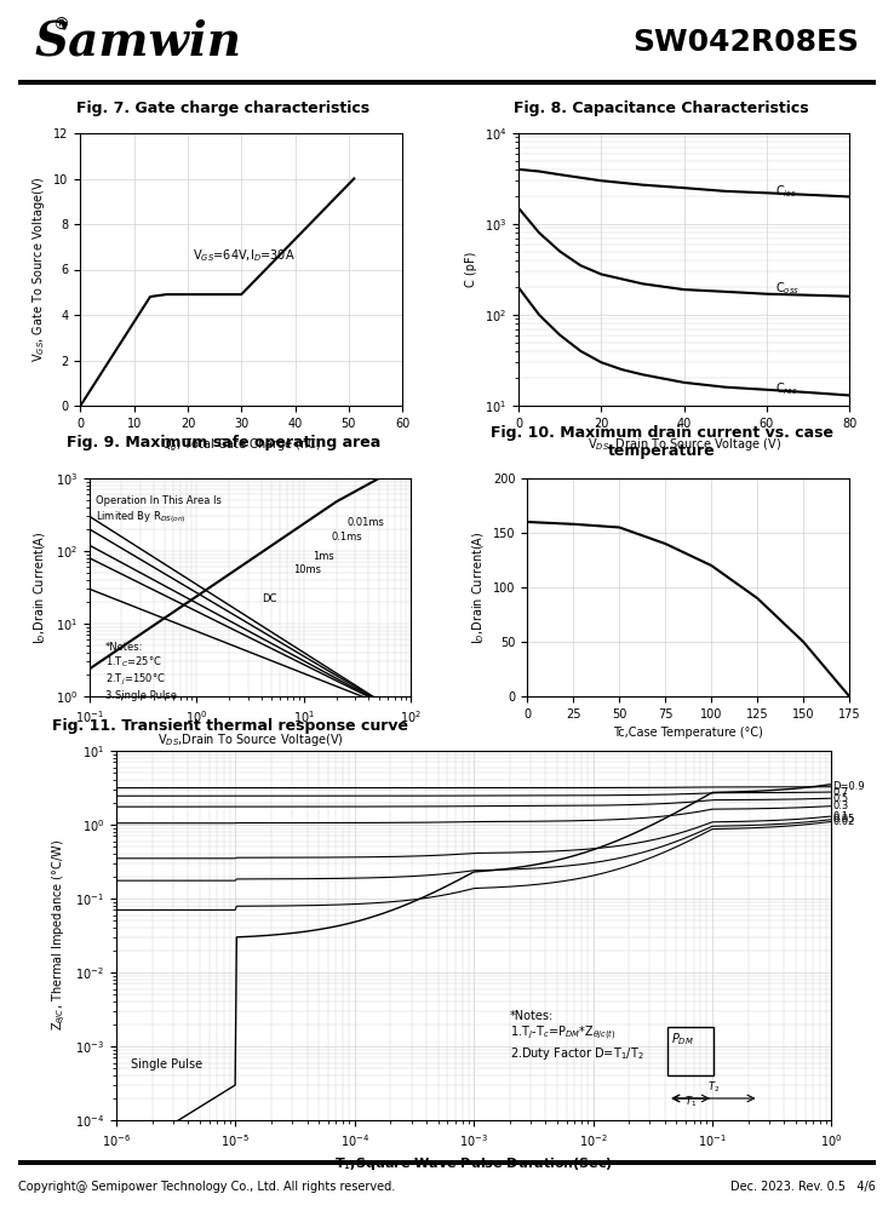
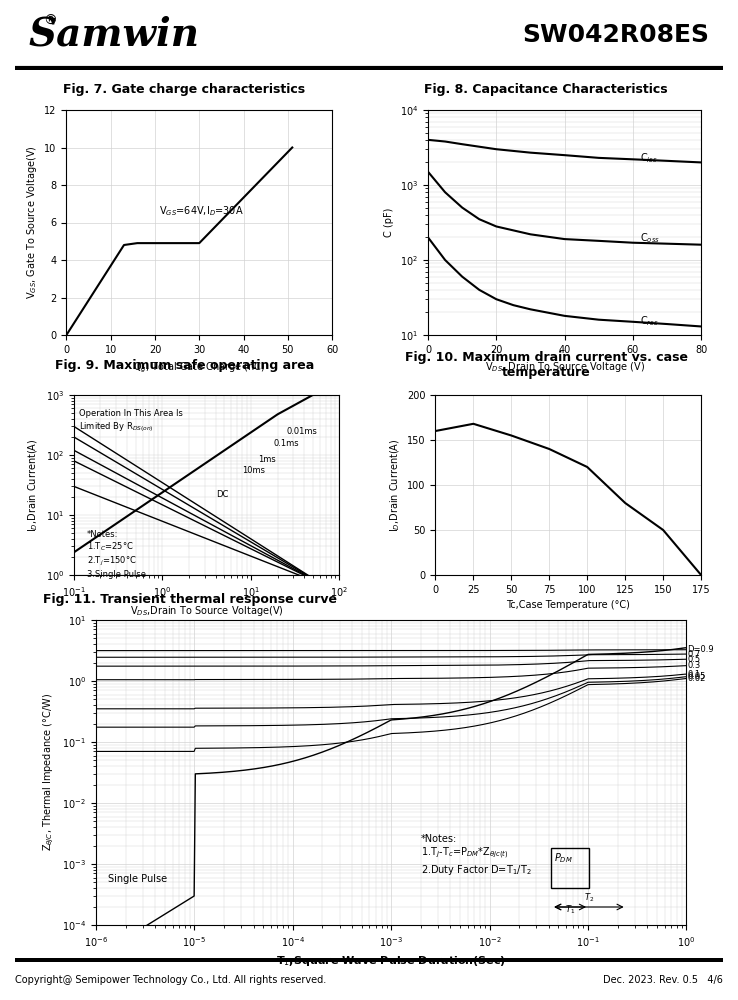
25: 158 -> 168
125: 90 -> 80
